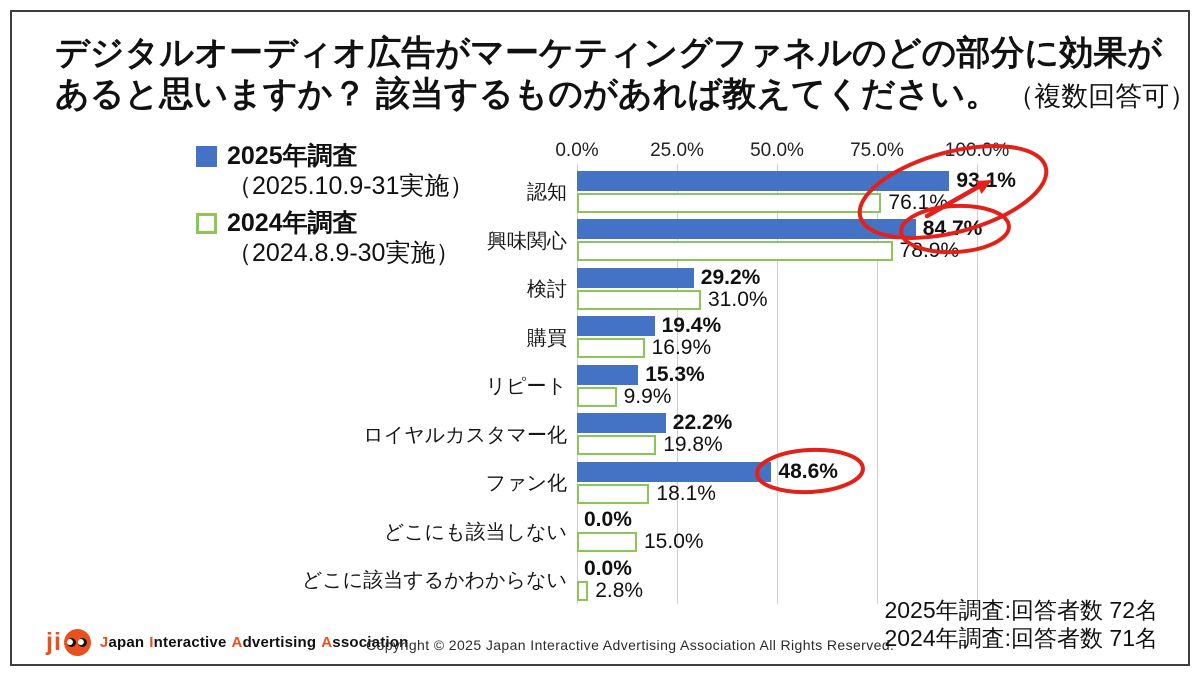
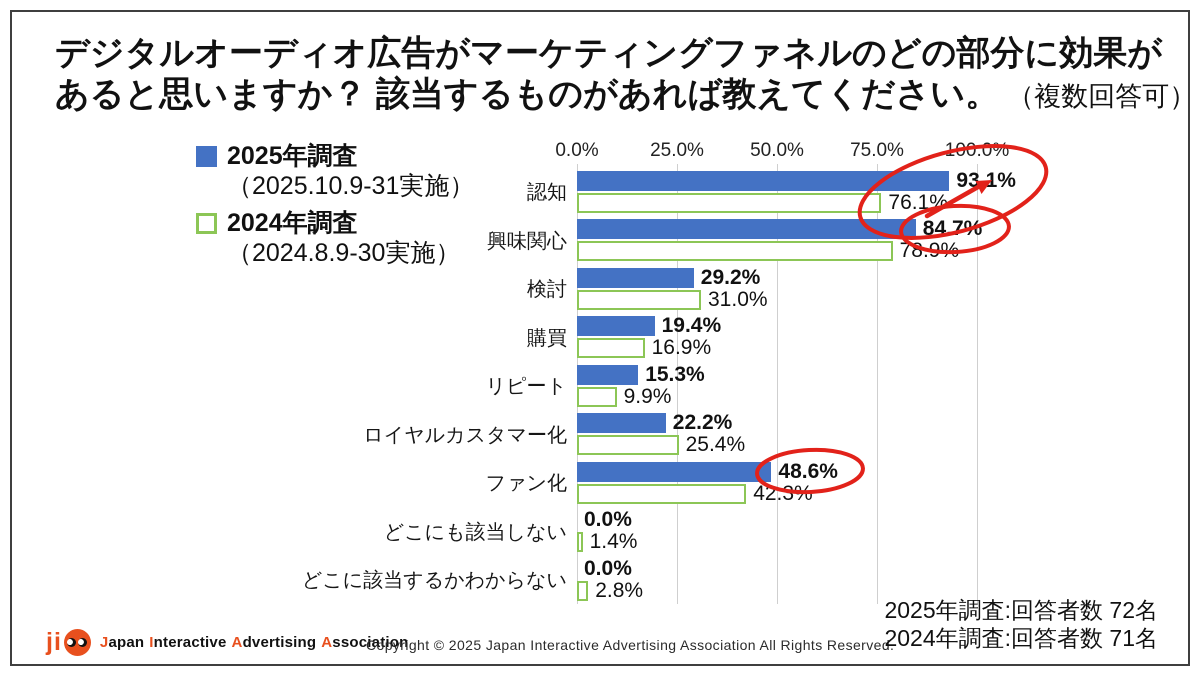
2024年調査/ロイヤルカスタマー化: 19.8% -> 25.4%
2024年調査/ファン化: 18.1% -> 42.3%
2024年調査/どこにも該当しない: 15.0% -> 1.4%
